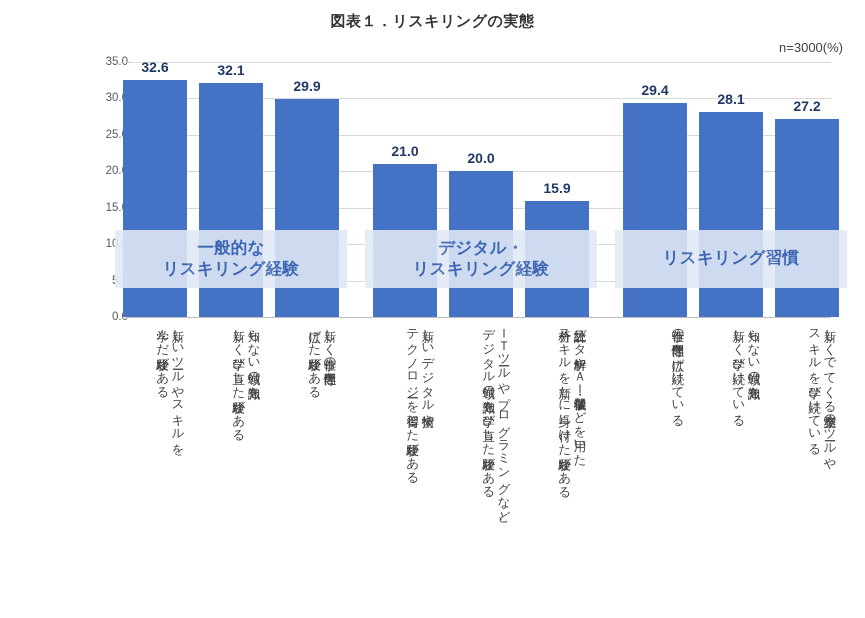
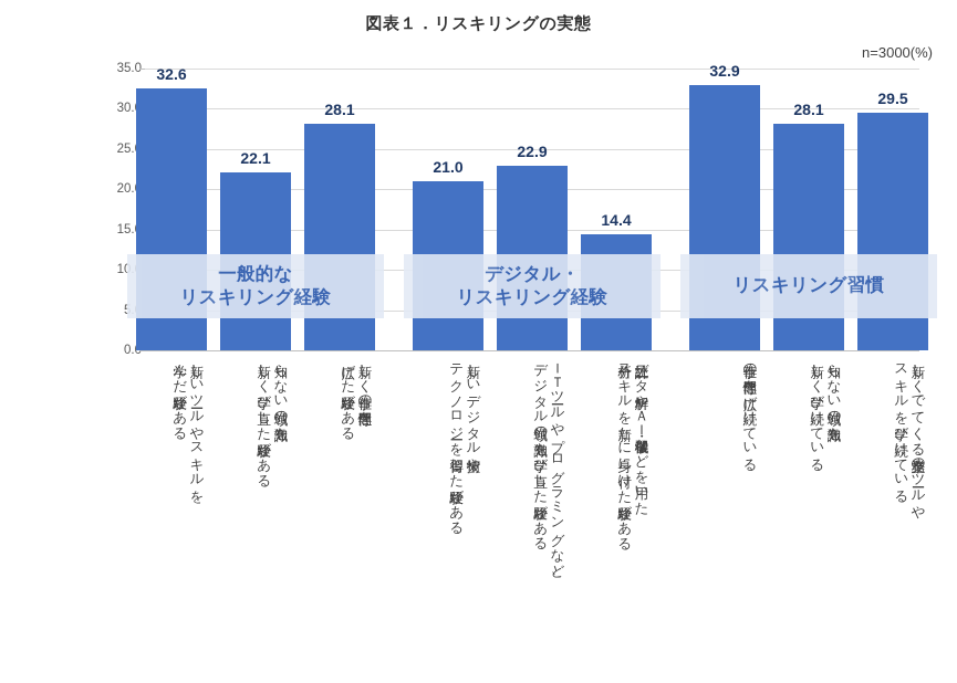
知らない領域の知識を 新しく学び直した経験がある: 32.1 -> 22.1
新しく仕事の専門性を 広げた経験がある: 29.9 -> 28.1
ＩＴツールやプログラミングなど、 デジタル領域の知識を学び直した経験がある: 20.0 -> 22.9
統計データ解析やＡＩ・機械学習などを用いた 分析スキルを新たに身に付けた経験がある: 15.9 -> 14.4
仕事の専門性を広げ続けている: 29.4 -> 32.9
新しくでてくる業務上のツールや スキルを学び続けている: 27.2 -> 29.5
